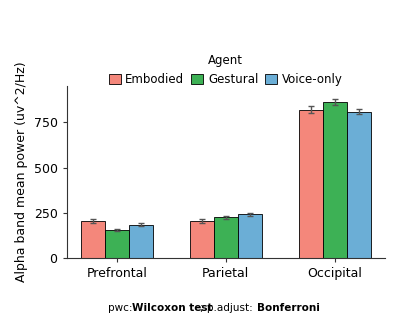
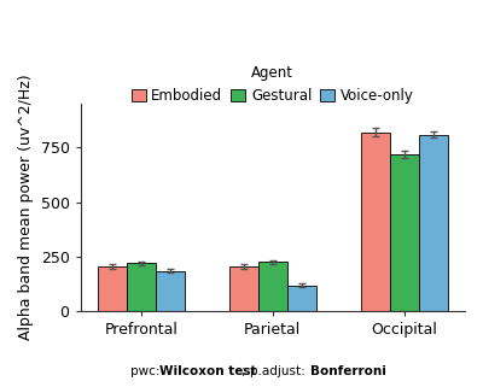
Gestural/Prefrontal: 160 -> 220
Voice-only/Parietal: 240 -> 120
Gestural/Occipital: 860 -> 720
